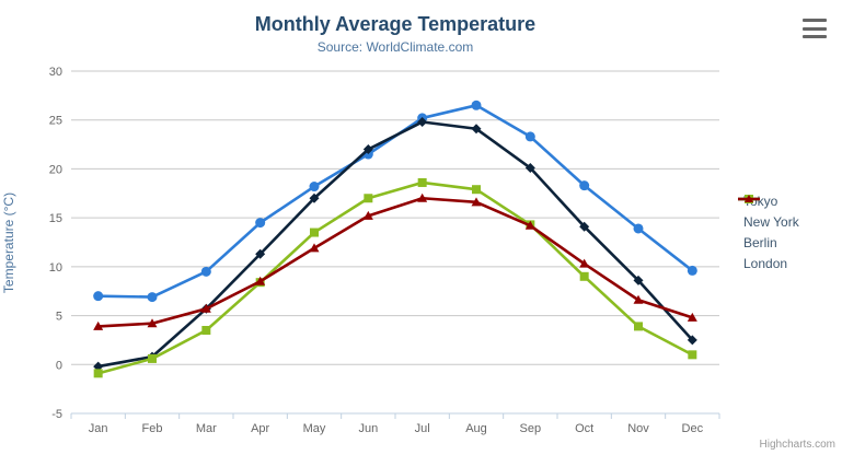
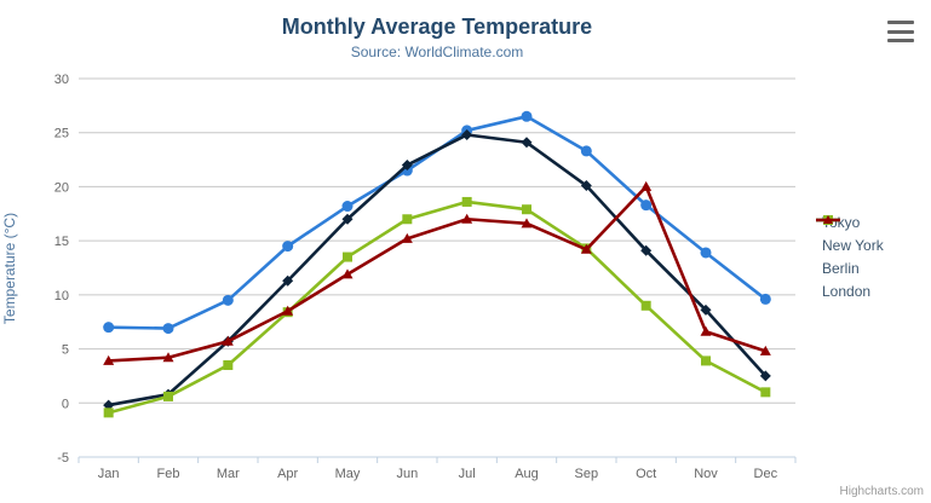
London/Oct: 10 -> 20
